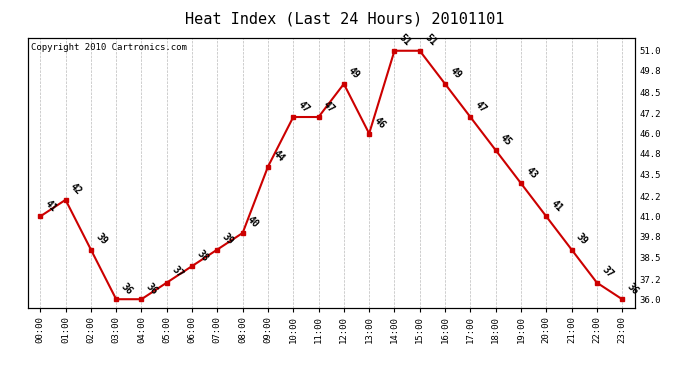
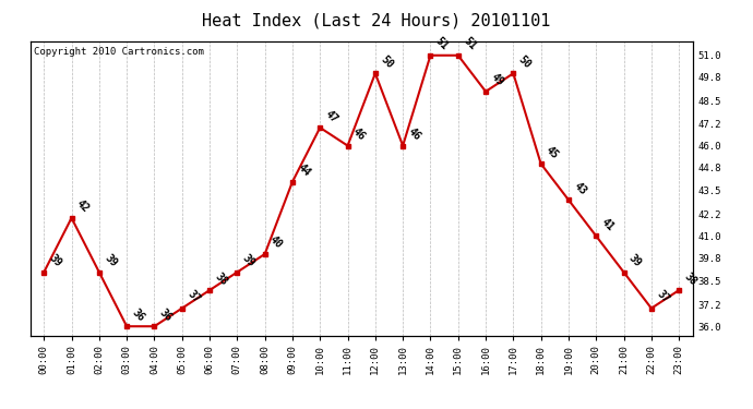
00:00: 41 -> 39
11:00: 47 -> 46
12:00: 49 -> 50
17:00: 47 -> 50
23:00: 36 -> 38
